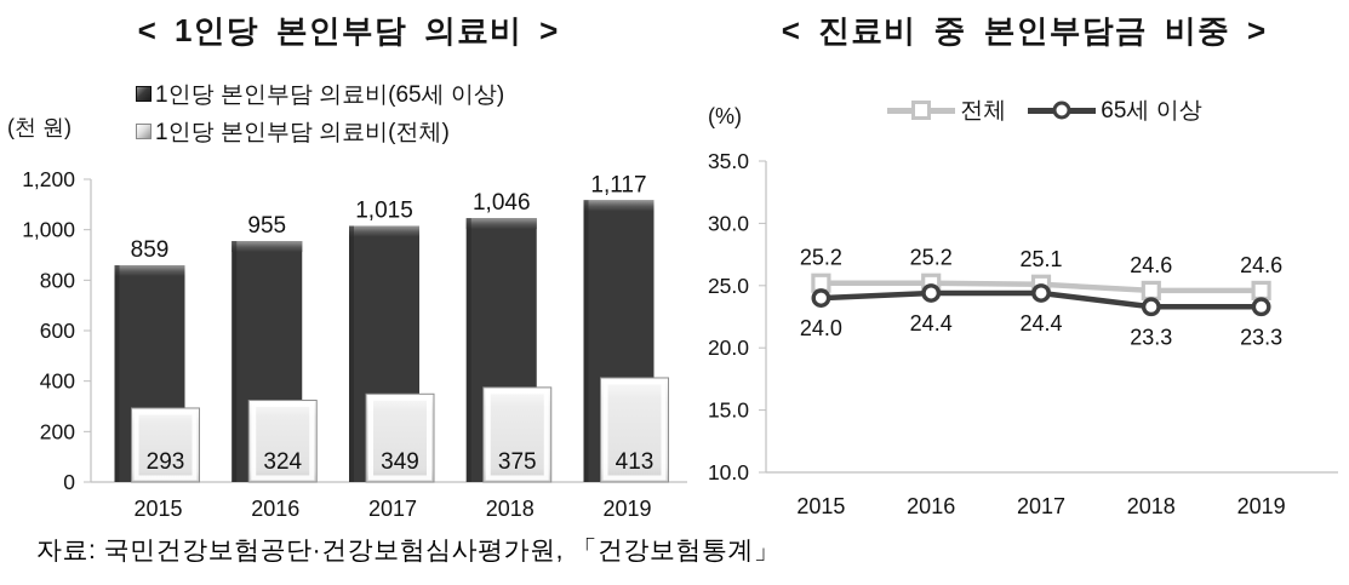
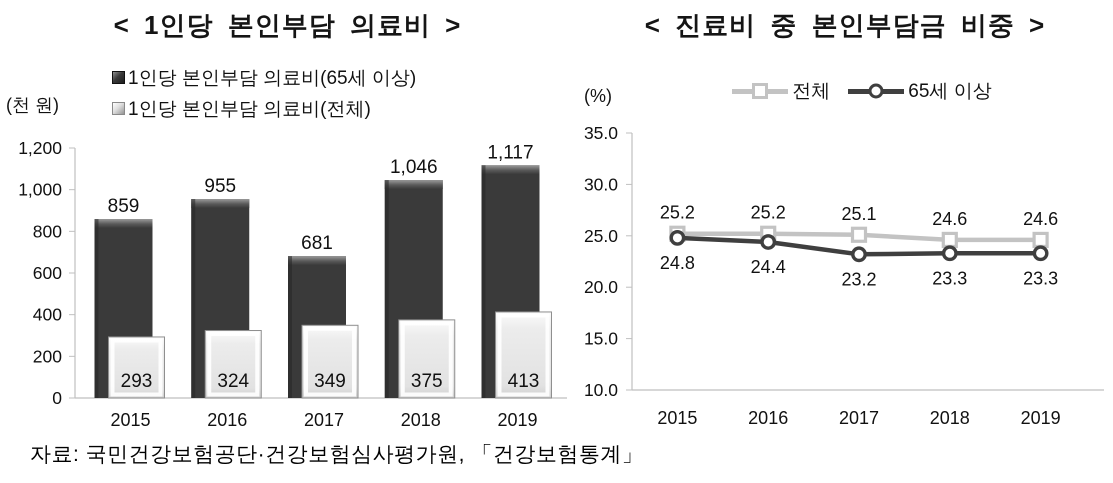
< 1인당 본인부담 의료비 >/1인당 본인부담 의료비(65세 이상)/2017: 1,015 -> 681
< 진료비 중 본인부담금 비중 >/65세 이상/2015: 24.0 -> 24.8
< 진료비 중 본인부담금 비중 >/65세 이상/2017: 24.4 -> 23.2
